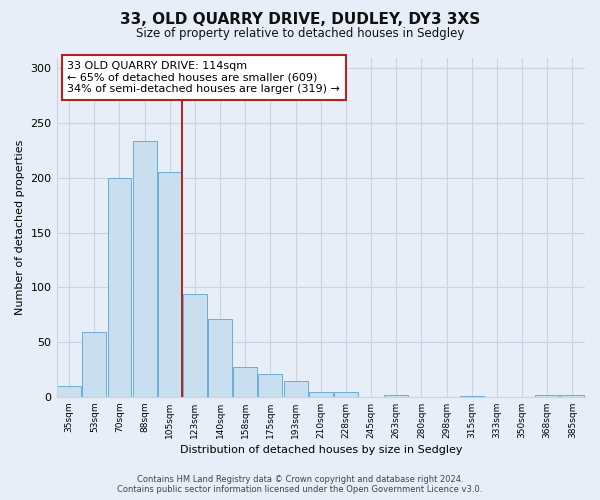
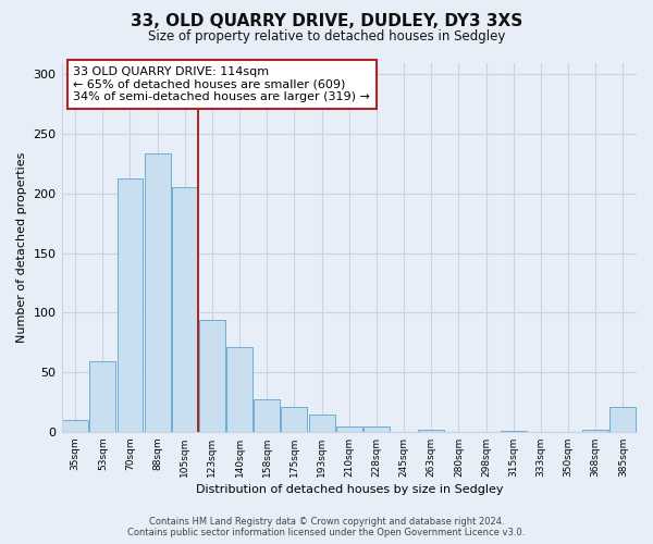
70sqm: 200 -> 213
385sqm: 2 -> 21
